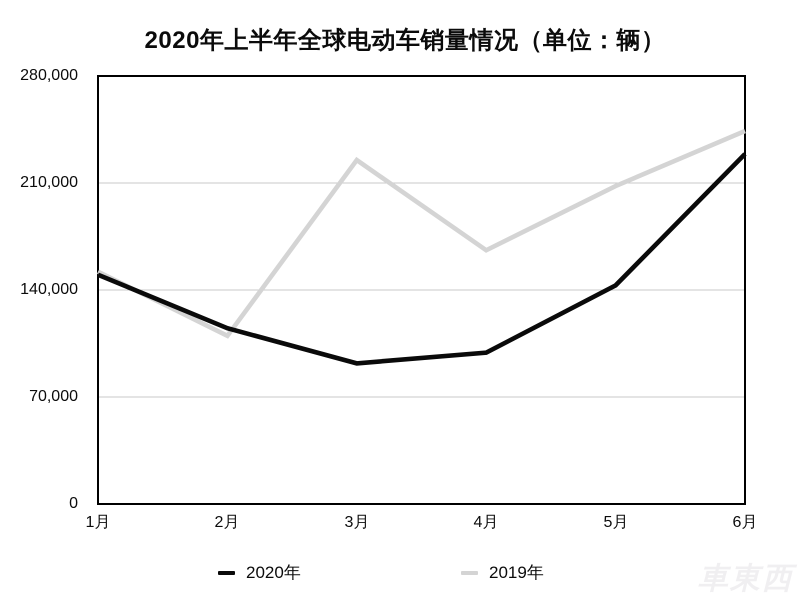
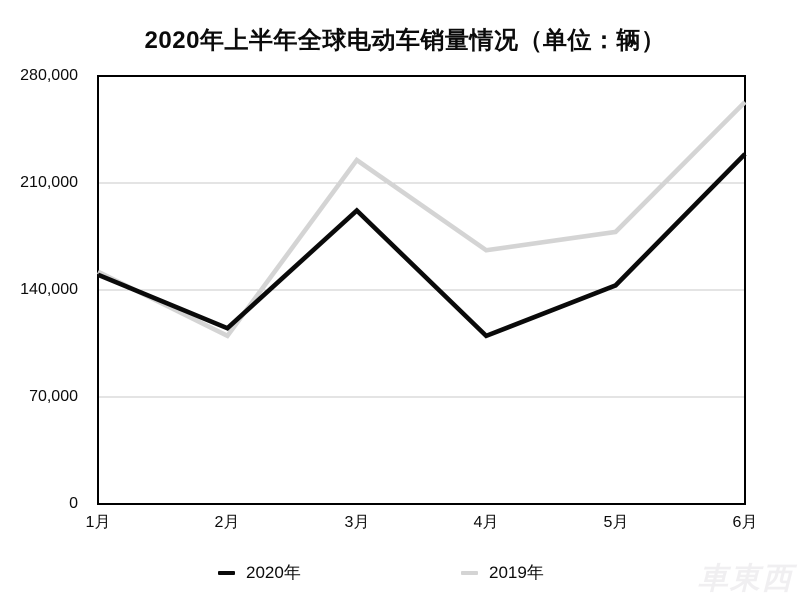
2020年/3月: 92000 -> 192000
2020年/4月: 99000 -> 110000
2019年/5月: 208000 -> 178000
2019年/6月: 244000 -> 263000
